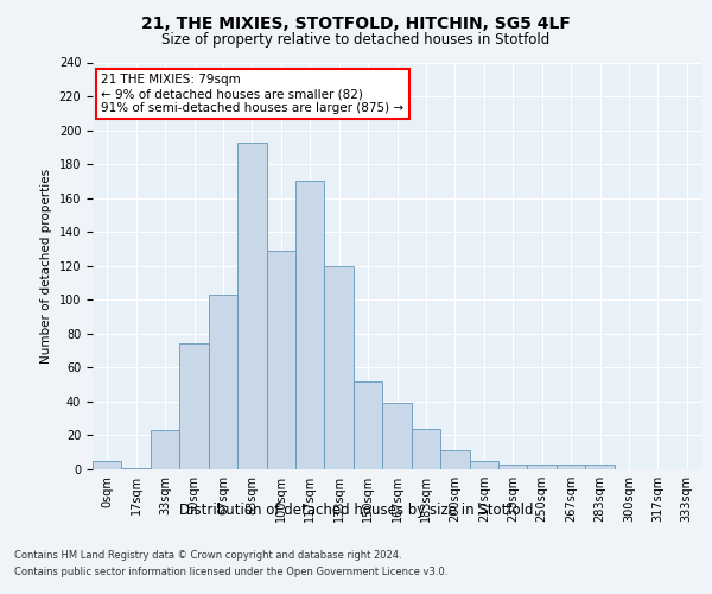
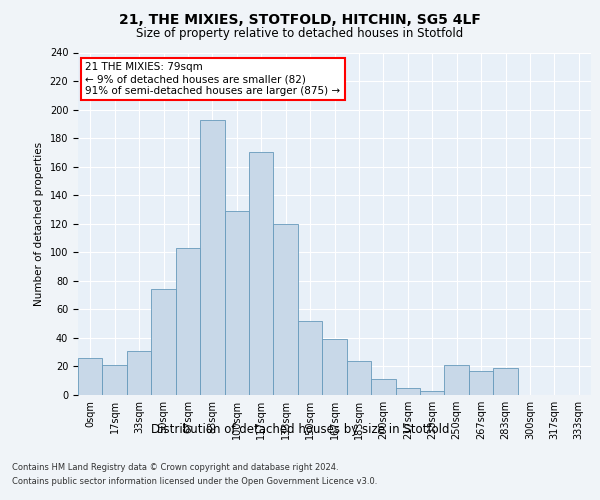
0sqm: 5 -> 26
17sqm: 1 -> 21
33sqm: 23 -> 31
250sqm: 3 -> 21
267sqm: 3 -> 17
283sqm: 3 -> 19
